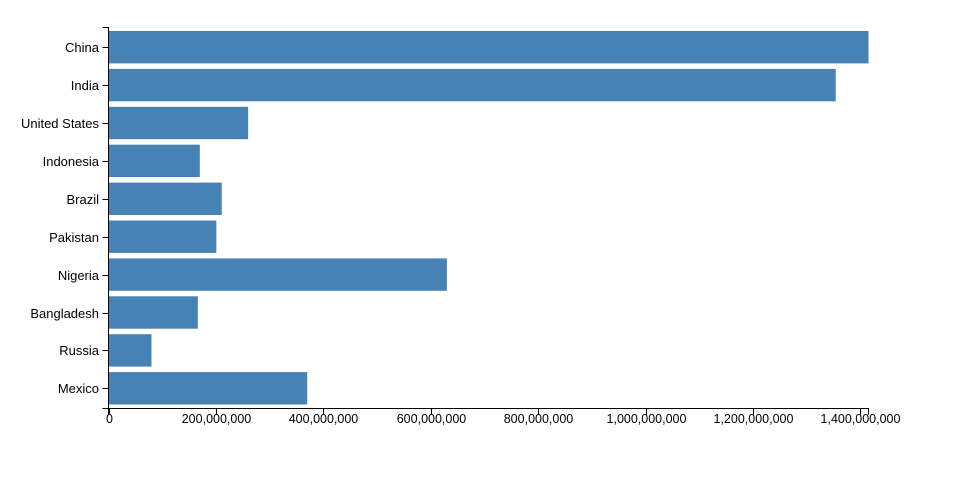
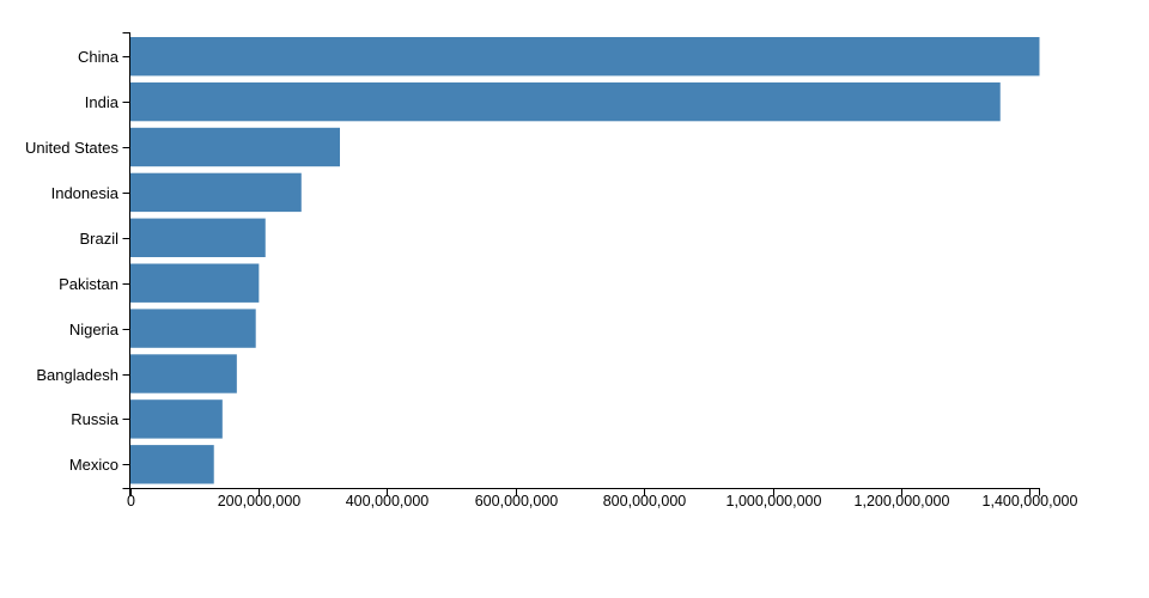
United States: 260000000 -> 330000000
Indonesia: 170000000 -> 270000000
Nigeria: 630000000 -> 200000000
Russia: 80000000 -> 140000000
Mexico: 370000000 -> 130000000
